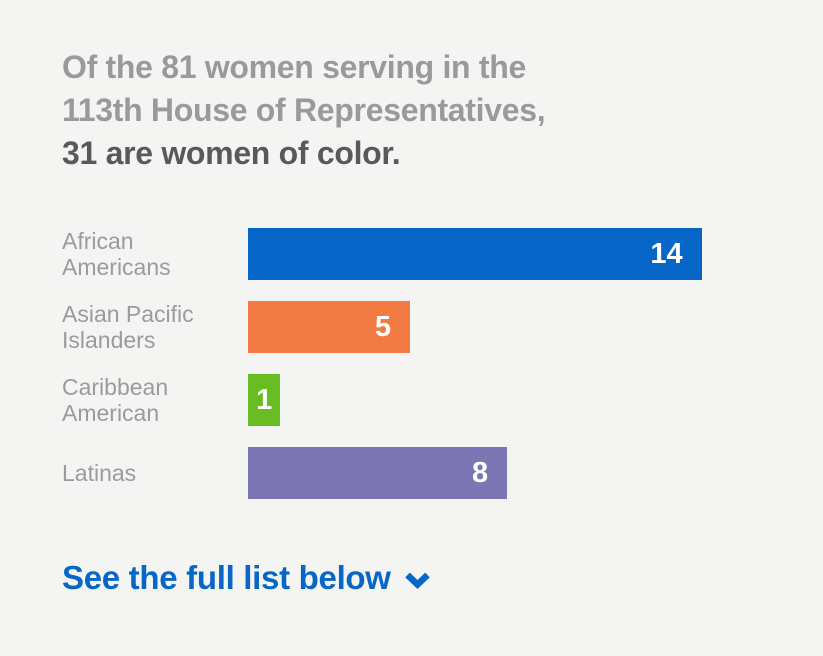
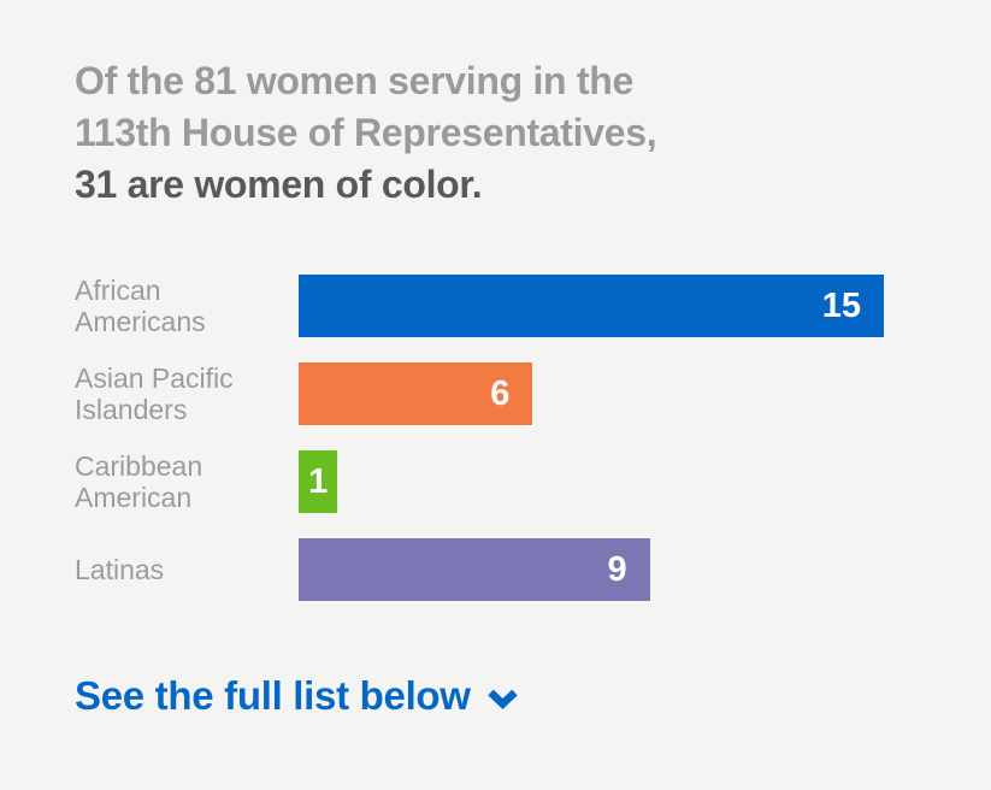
African Americans: 14 -> 15
Asian Pacific Islanders: 5 -> 6
Latinas: 8 -> 9
